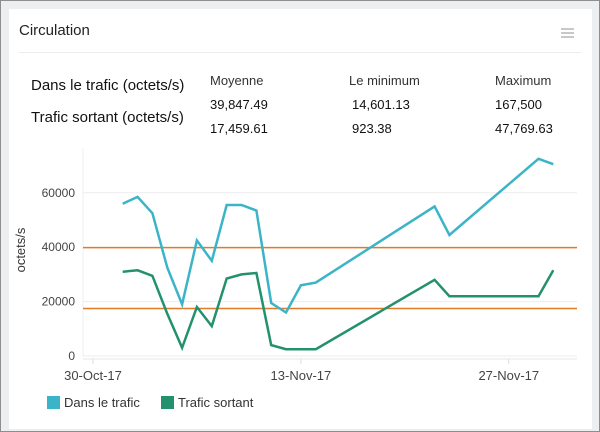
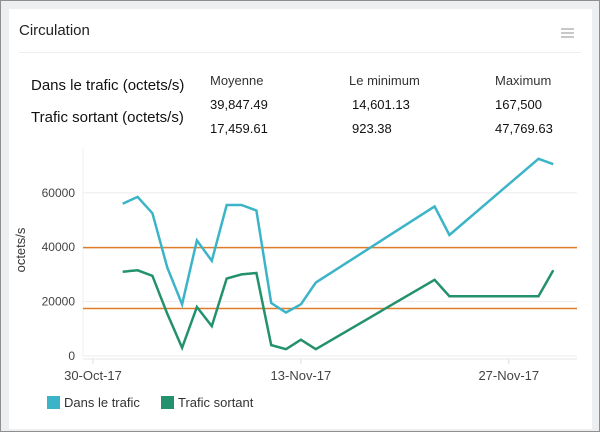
Dans le trafic/13-Nov-17: 26000 -> 19000
Trafic sortant/13-Nov-17: 2000 -> 6000
